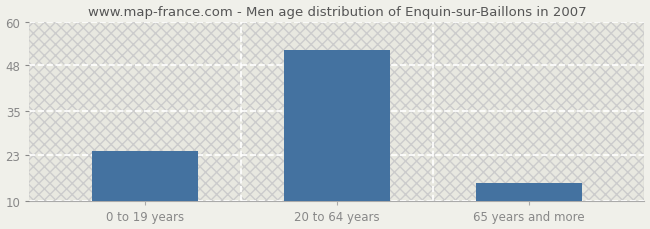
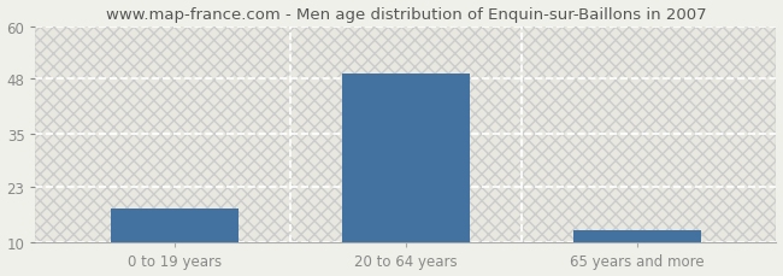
0 to 19 years: 24 -> 18
20 to 64 years: 52 -> 49
65 years and more: 15 -> 13
